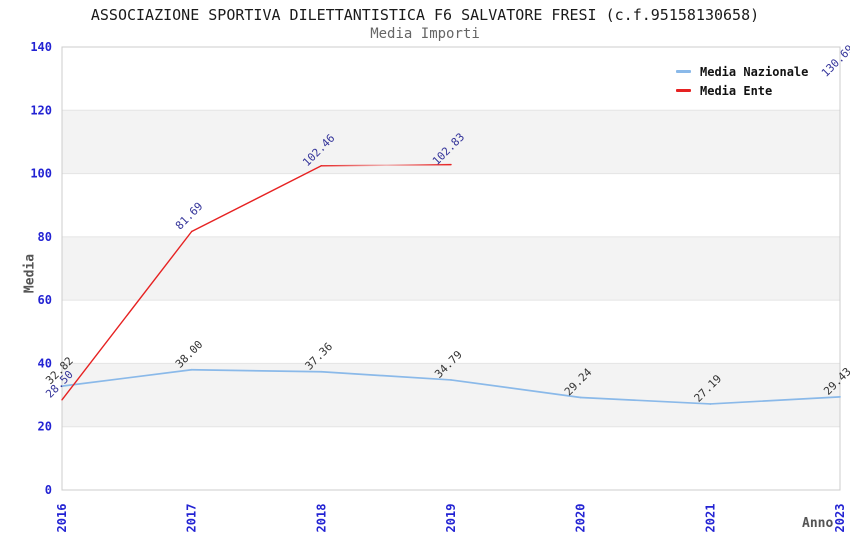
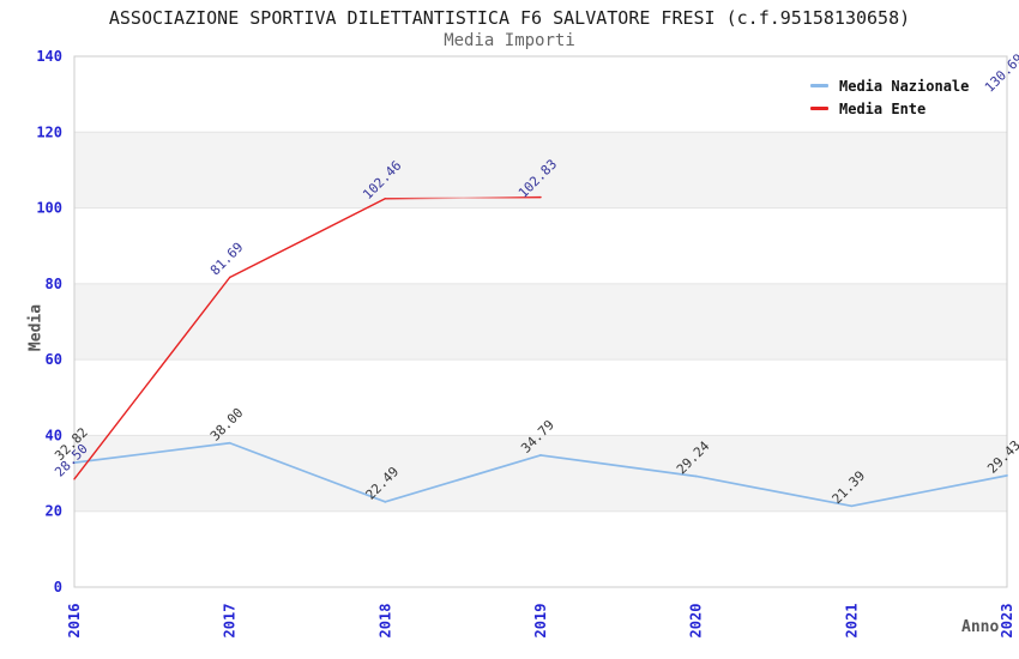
Media Nazionale/2018: 37.36 -> 22.49
Media Nazionale/2021: 27.19 -> 21.39
